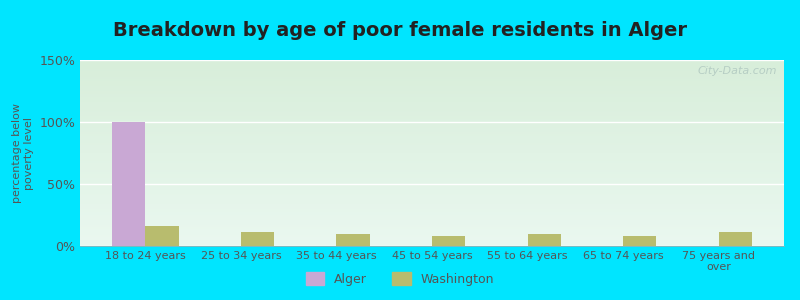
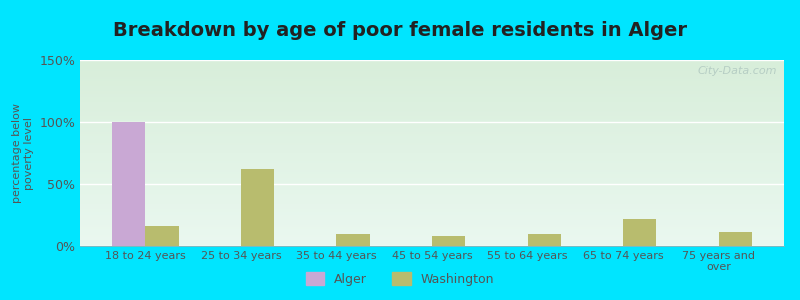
Washington/25 to 34 years: 11% -> 62%
Washington/65 to 74 years: 8% -> 22%
